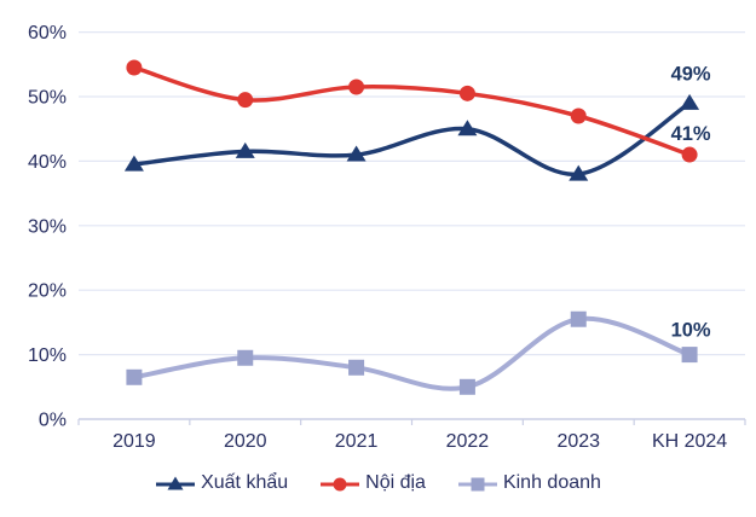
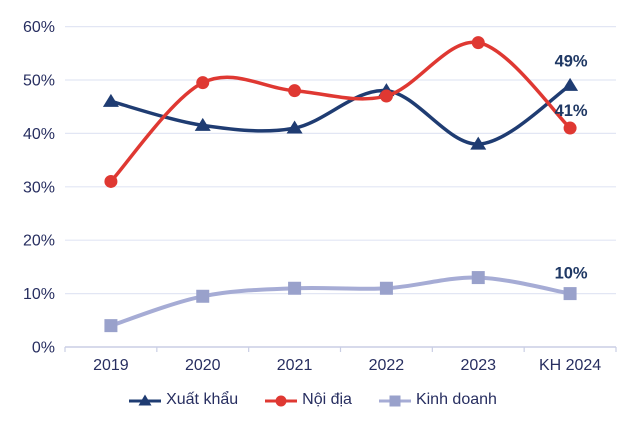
Xuất khẩu/2019: 40% -> 46%
Nội địa/2019: 54% -> 31%
Kinh doanh/2019: 6% -> 4%
Nội địa/2021: 52% -> 48%
Kinh doanh/2021: 8% -> 11%
Xuất khẩu/2022: 45% -> 48%
Nội địa/2022: 50% -> 47%
Kinh doanh/2022: 5% -> 11%
Nội địa/2023: 47% -> 57%
Kinh doanh/2023: 16% -> 13%
